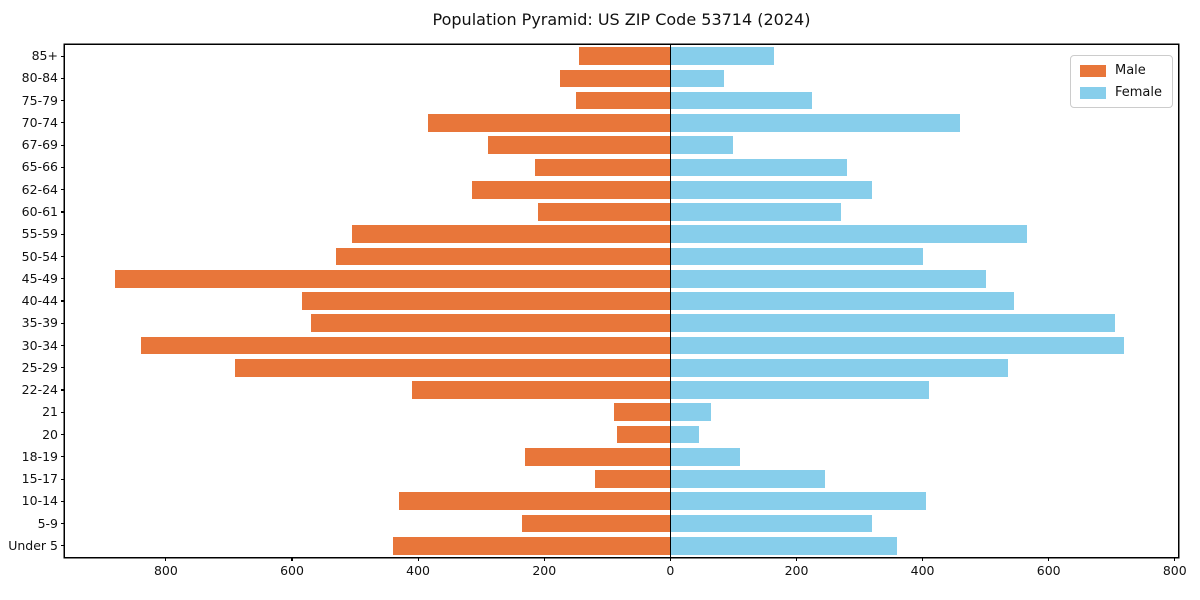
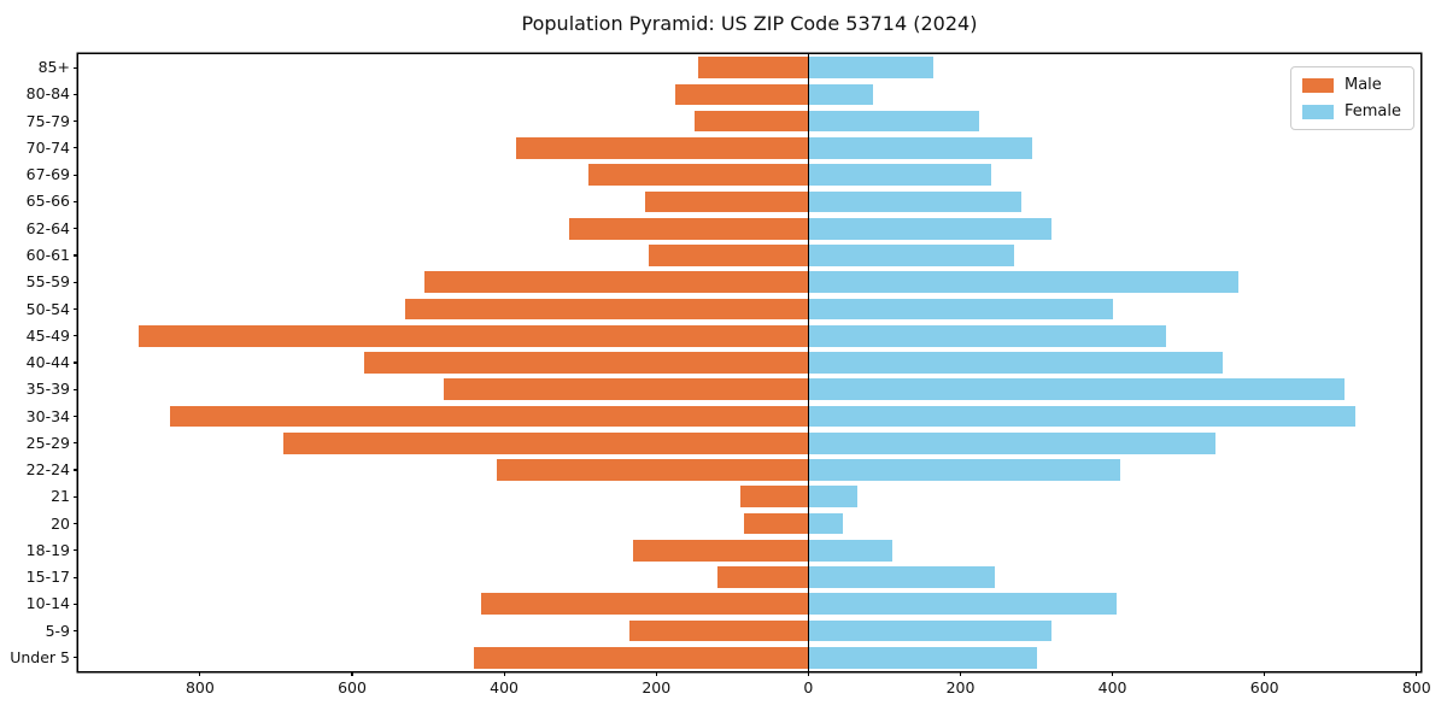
Female/70-74: 460 -> 300
Female/67-69: 100 -> 240
Female/45-49: 500 -> 470
Male/35-39: 570 -> 480
Female/Under 5: 360 -> 300
